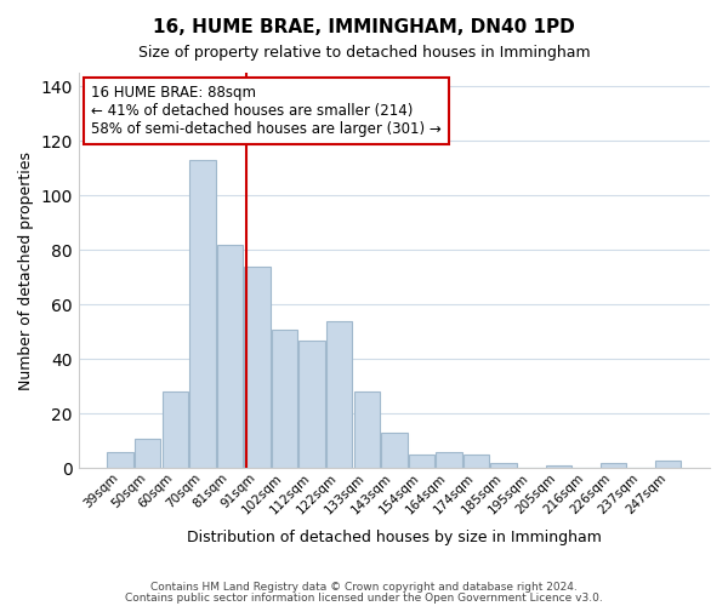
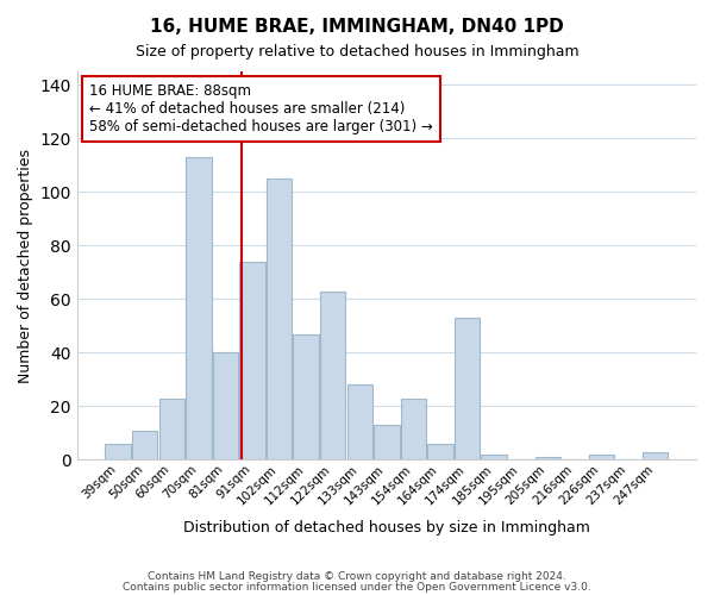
60sqm: 28 -> 23
81sqm: 82 -> 40
102sqm: 51 -> 105
122sqm: 54 -> 63
154sqm: 5 -> 23
174sqm: 5 -> 53
